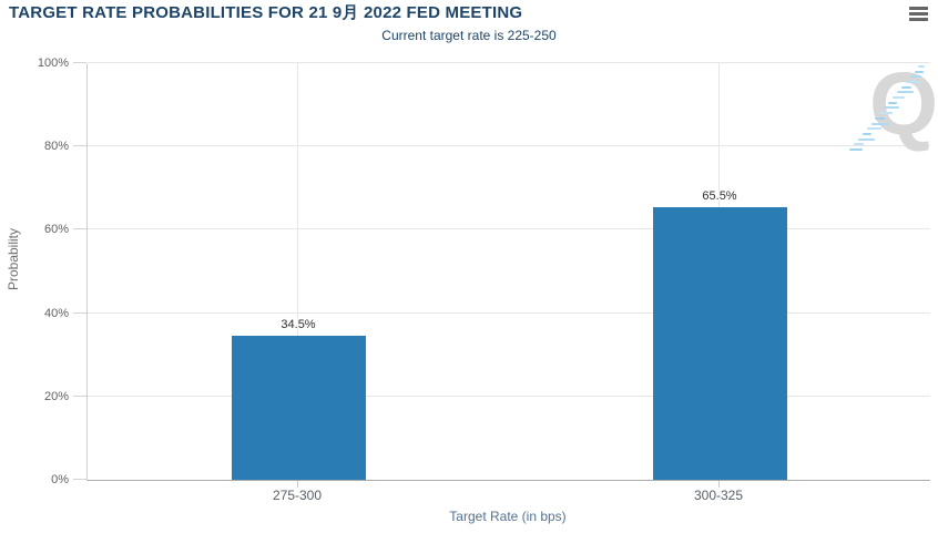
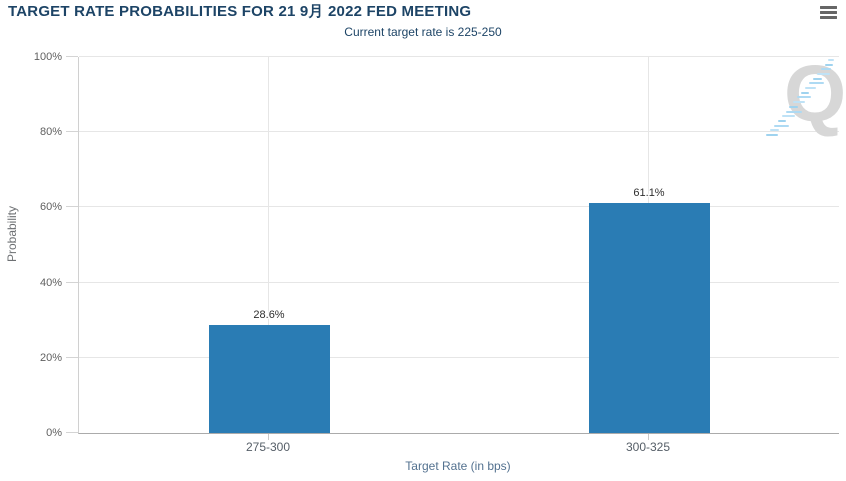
275-300: 34.5% -> 28.6%
300-325: 65.5% -> 61.1%
